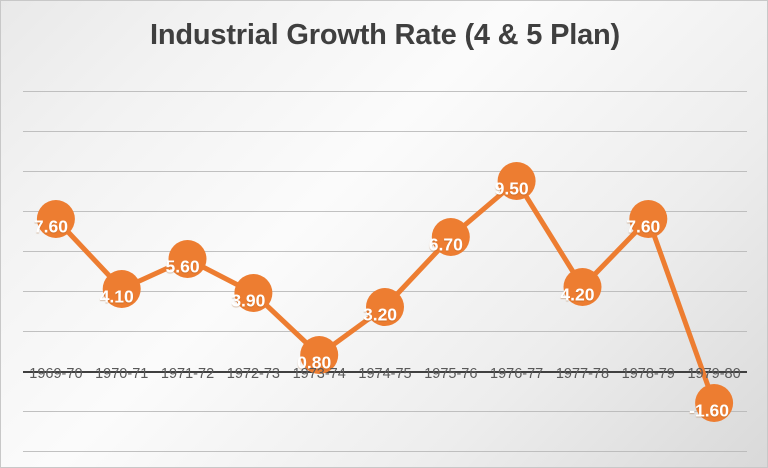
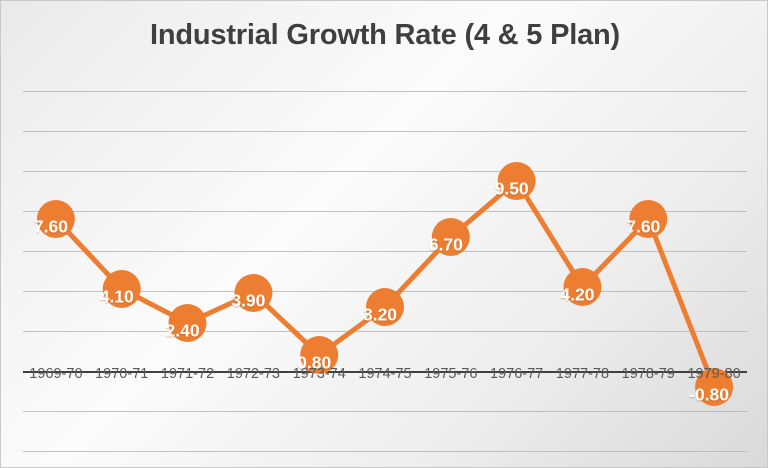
1971-72: 5.60 -> 2.40
1979-80: -1.60 -> -0.80
